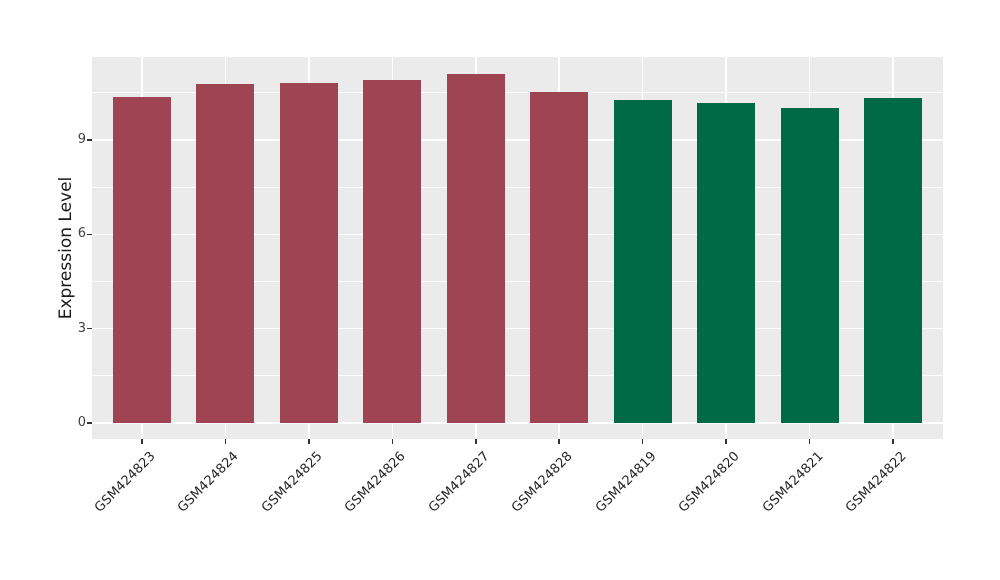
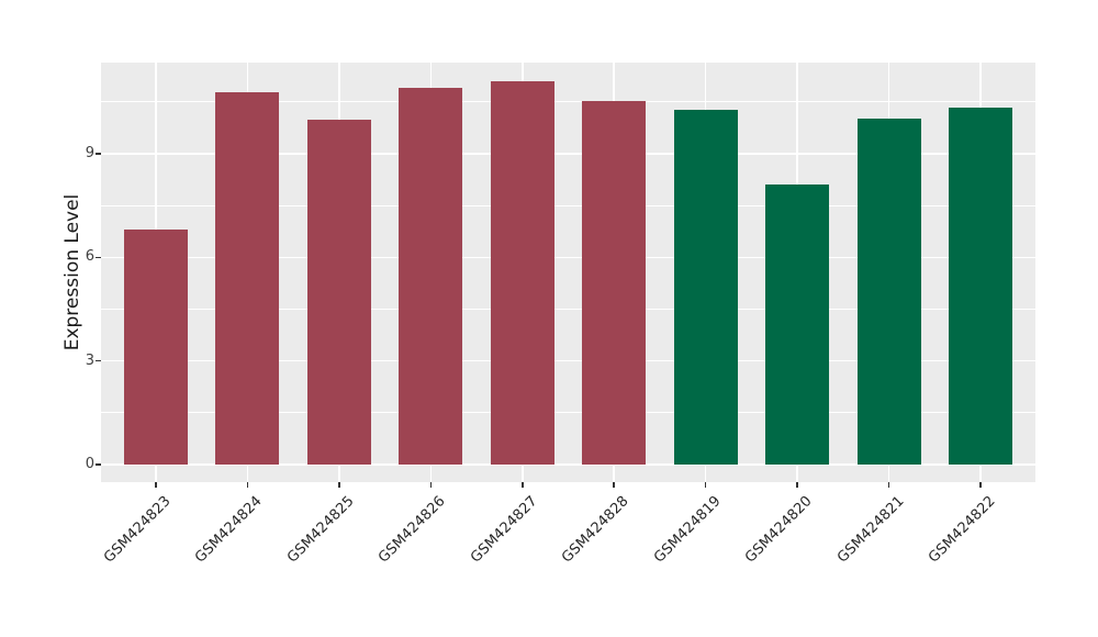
GSM424823: 10.4 -> 6.8
GSM424825: 10.8 -> 10.0
GSM424820: 10.2 -> 8.1
